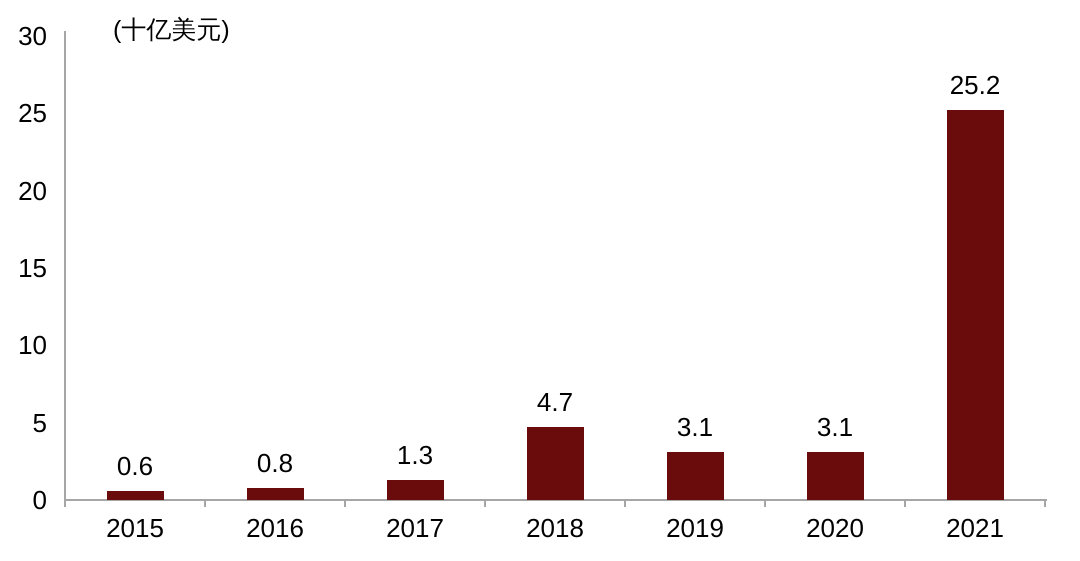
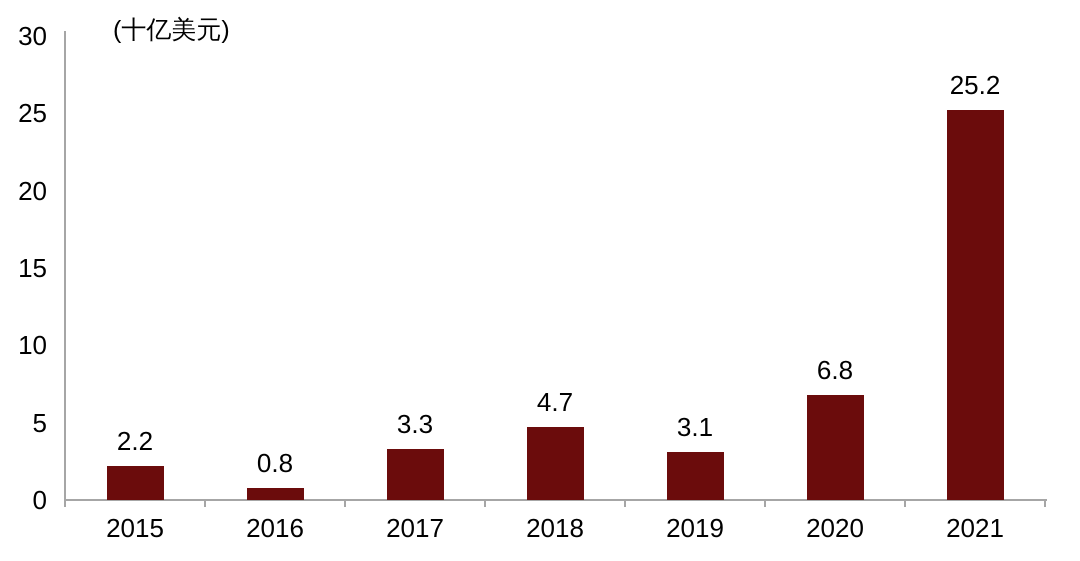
2015: 0.6 -> 2.2
2017: 1.3 -> 3.3
2020: 3.1 -> 6.8
